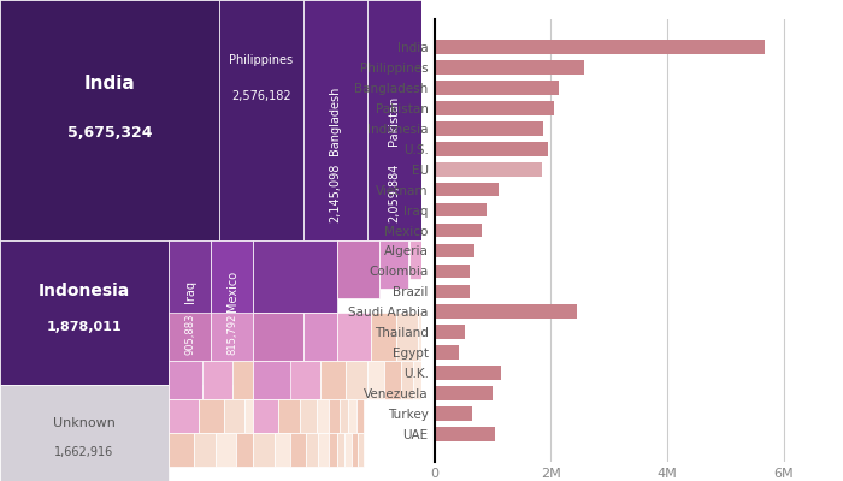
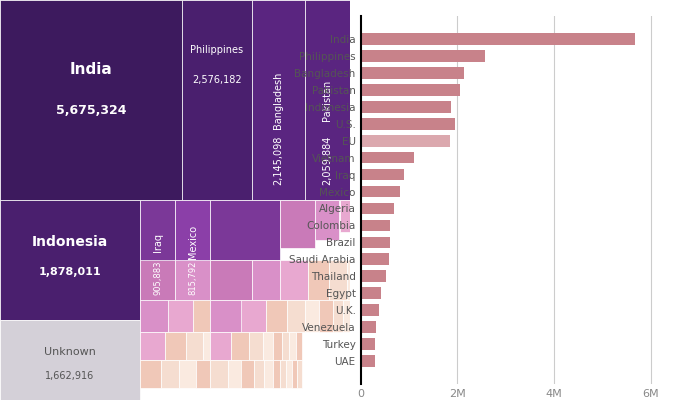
Saudi Arabia: 2.45M -> 0.59M
U.K.: 1.15M -> 0.38M
Venezuela: 1.00M -> 0.33M
Turkey: 0.65M -> 0.31M
UAE: 1.05M -> 0.29M
